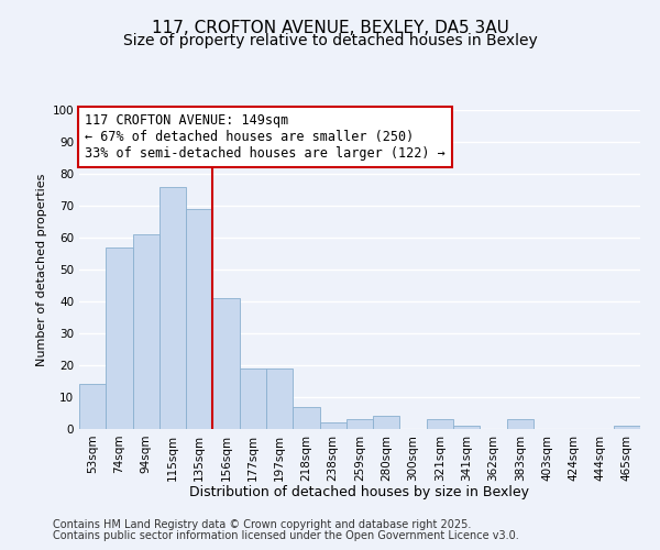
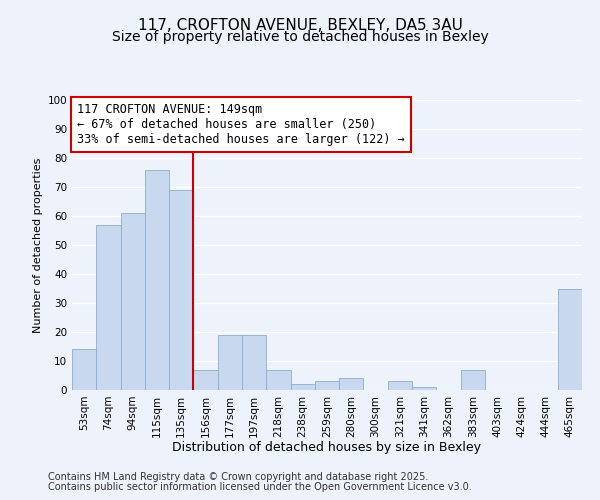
156sqm: 41 -> 7
383sqm: 3 -> 7
465sqm: 1 -> 35
